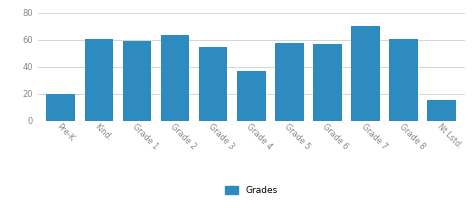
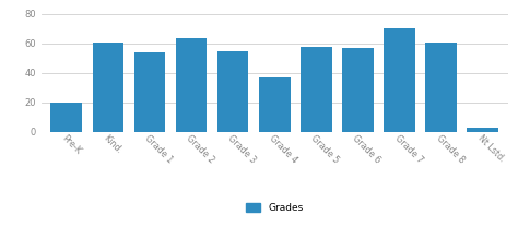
Grade 1: 59 -> 54
Nt Lstd.: 15 -> 3
